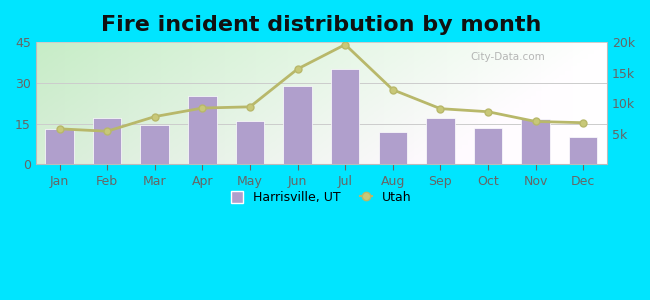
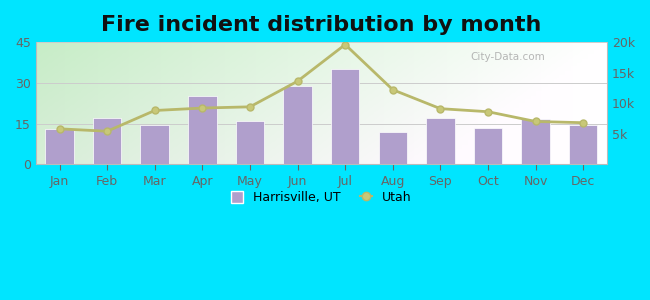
Utah/Mar: 7.8k -> 8.8k
Utah/Jun: 15.6k -> 13.6k
Harrisville, UT/Dec: 10.0 -> 14.5
